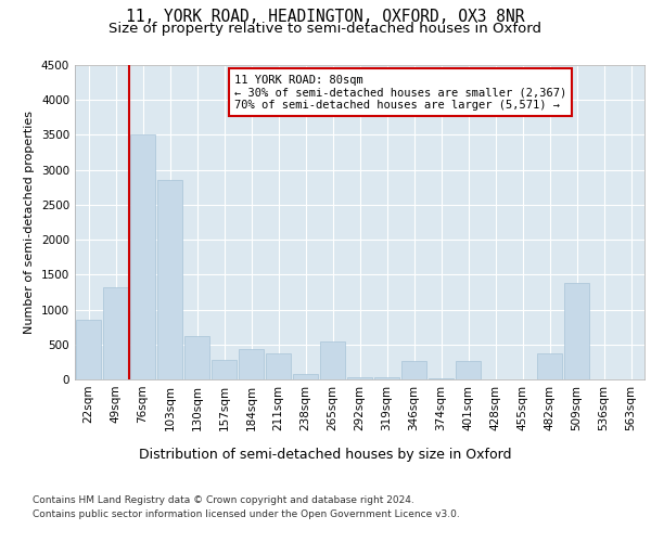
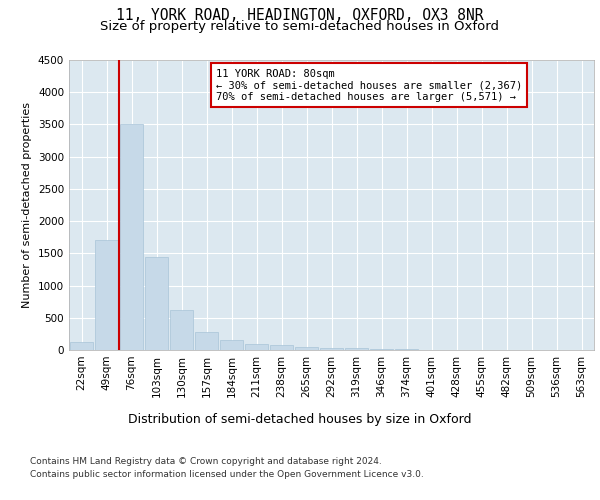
22sqm: 860 -> 130
49sqm: 1320 -> 1700
103sqm: 2860 -> 1450
184sqm: 440 -> 160
211sqm: 380 -> 100
265sqm: 540 -> 50
346sqm: 260 -> 20
401sqm: 260 -> 0
482sqm: 380 -> 0
509sqm: 1380 -> 0
